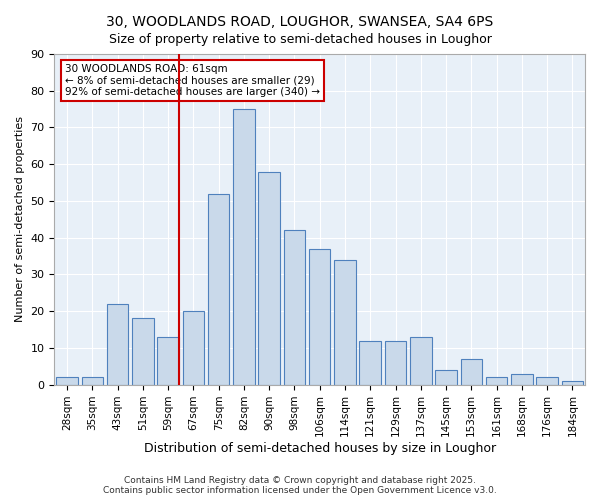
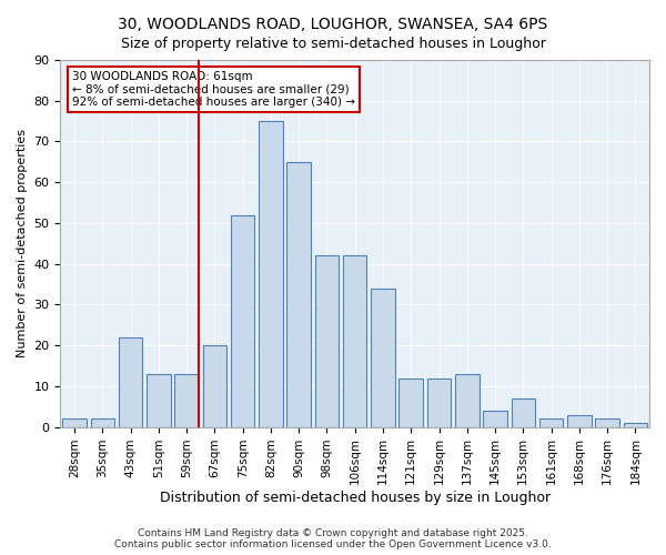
51sqm: 18 -> 13
90sqm: 58 -> 65
106sqm: 37 -> 42
